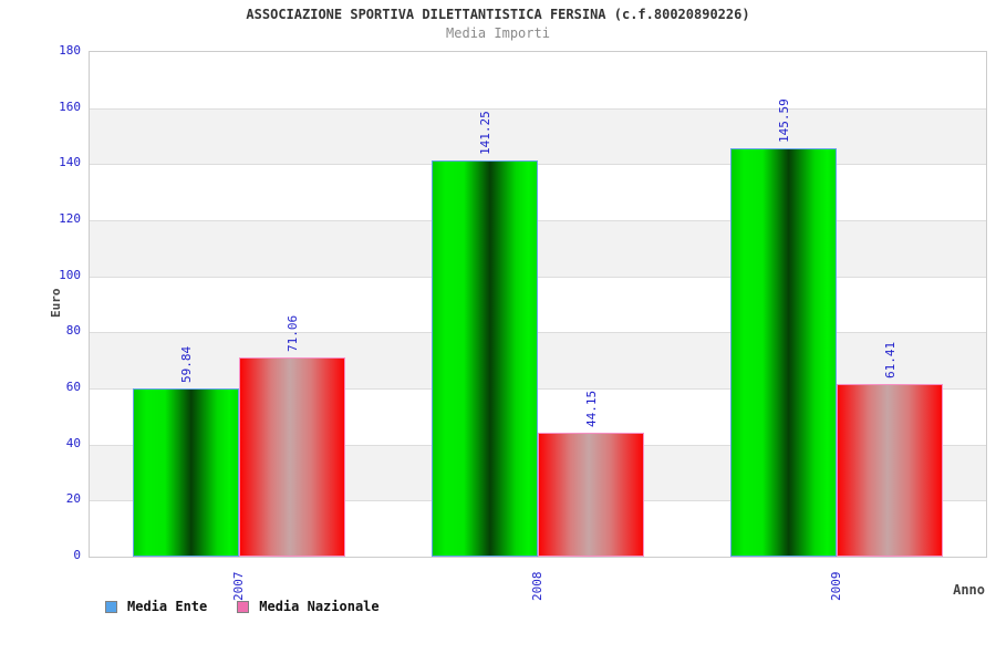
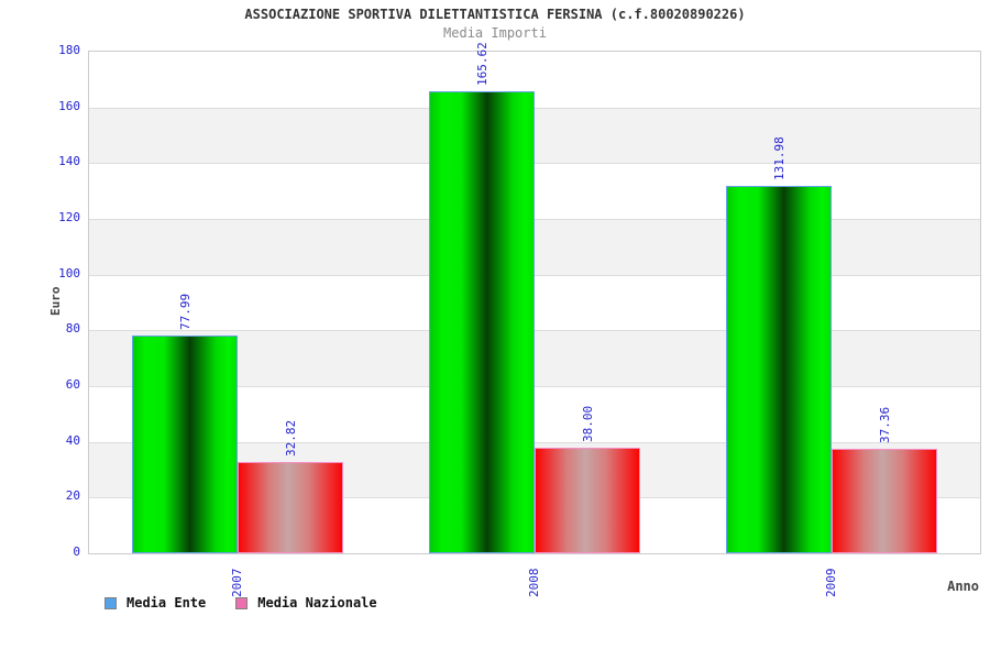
Media Ente/2007: 59.84 -> 77.99
Media Nazionale/2007: 71.06 -> 32.82
Media Ente/2008: 141.25 -> 165.62
Media Nazionale/2008: 44.15 -> 38.00
Media Ente/2009: 145.59 -> 131.98
Media Nazionale/2009: 61.41 -> 37.36
